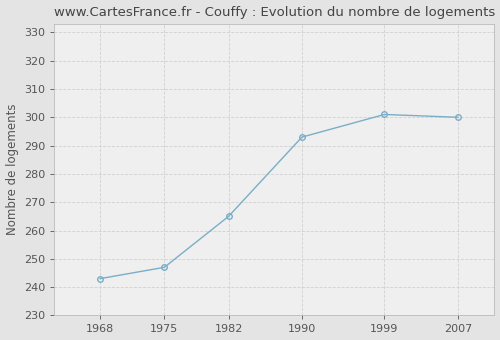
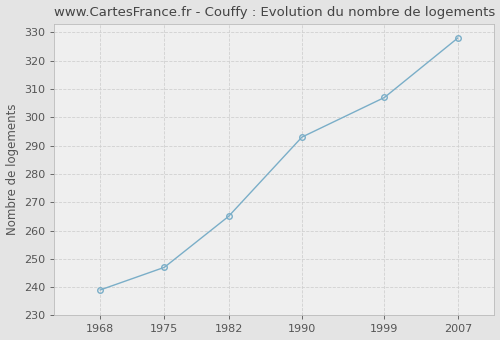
1968: 243 -> 239
1999: 301 -> 307
2007: 300 -> 328
